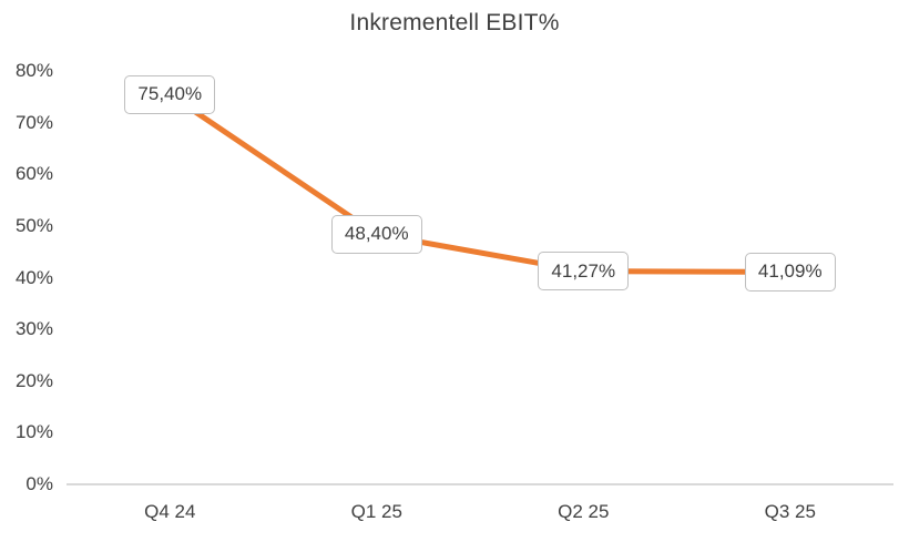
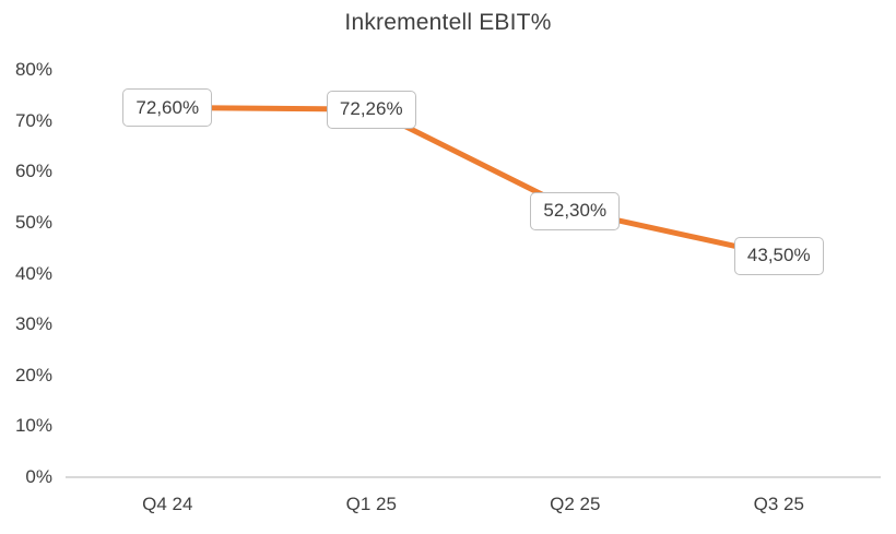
Q4 24: 75,40% -> 72,60%
Q1 25: 48,40% -> 72,26%
Q2 25: 41,27% -> 52,30%
Q3 25: 41,09% -> 43,50%
